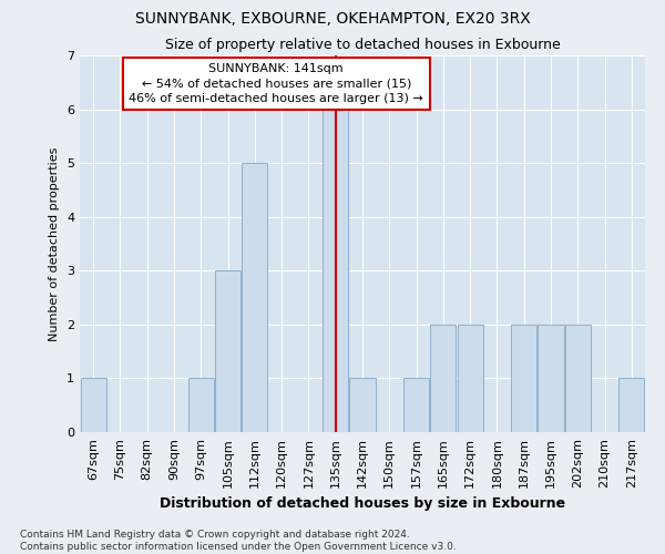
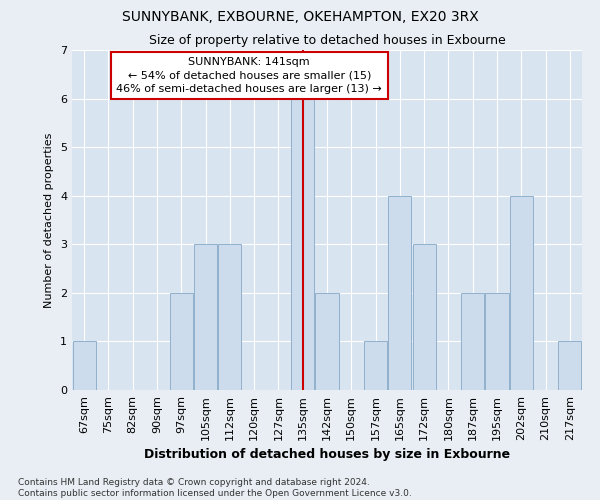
97sqm: 1 -> 2
112sqm: 5 -> 3
142sqm: 1 -> 2
165sqm: 2 -> 4
172sqm: 2 -> 3
202sqm: 2 -> 4
